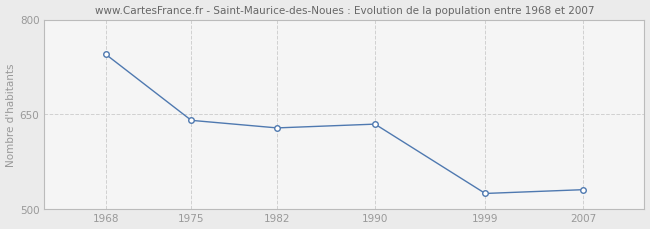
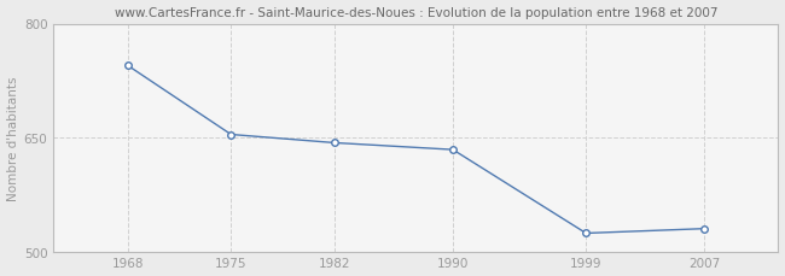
1975: 640 -> 654
1982: 628 -> 643
